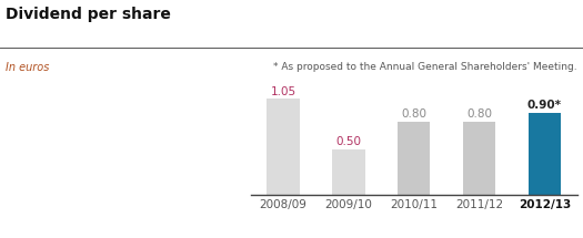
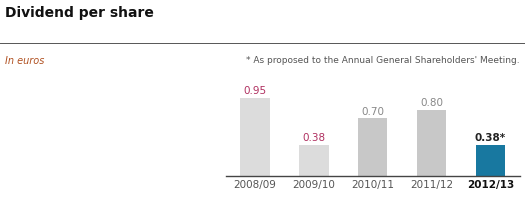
2008/09: 1.05 -> 0.95
2009/10: 0.50 -> 0.38
2010/11: 0.80 -> 0.70
2012/13: 0.90* -> 0.38*
